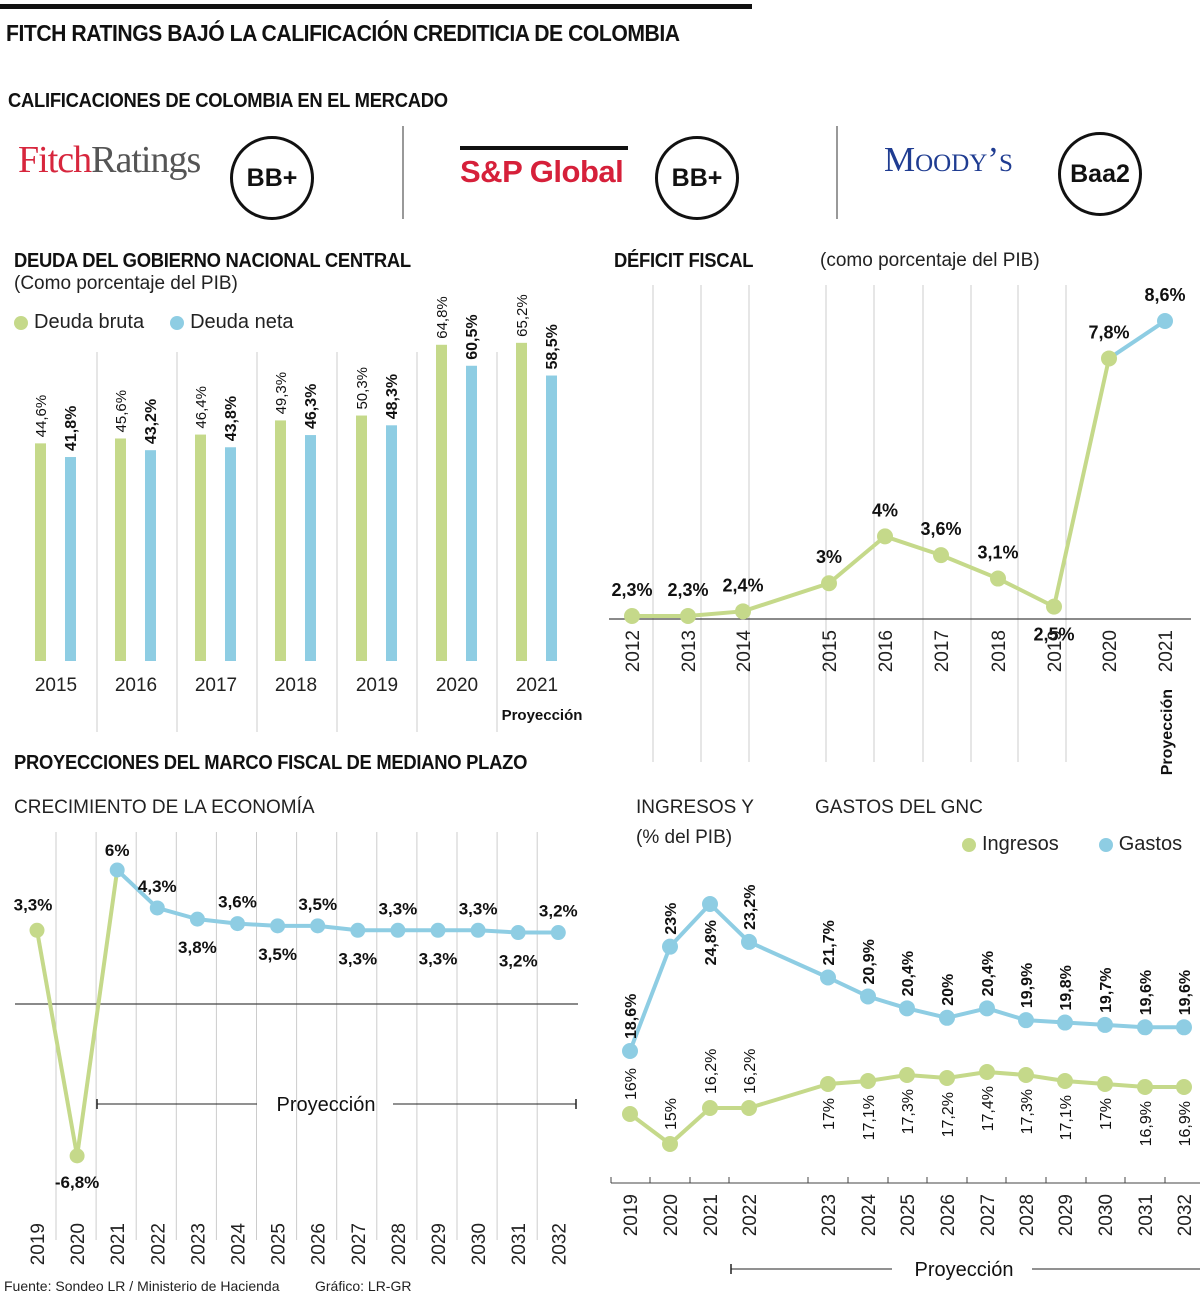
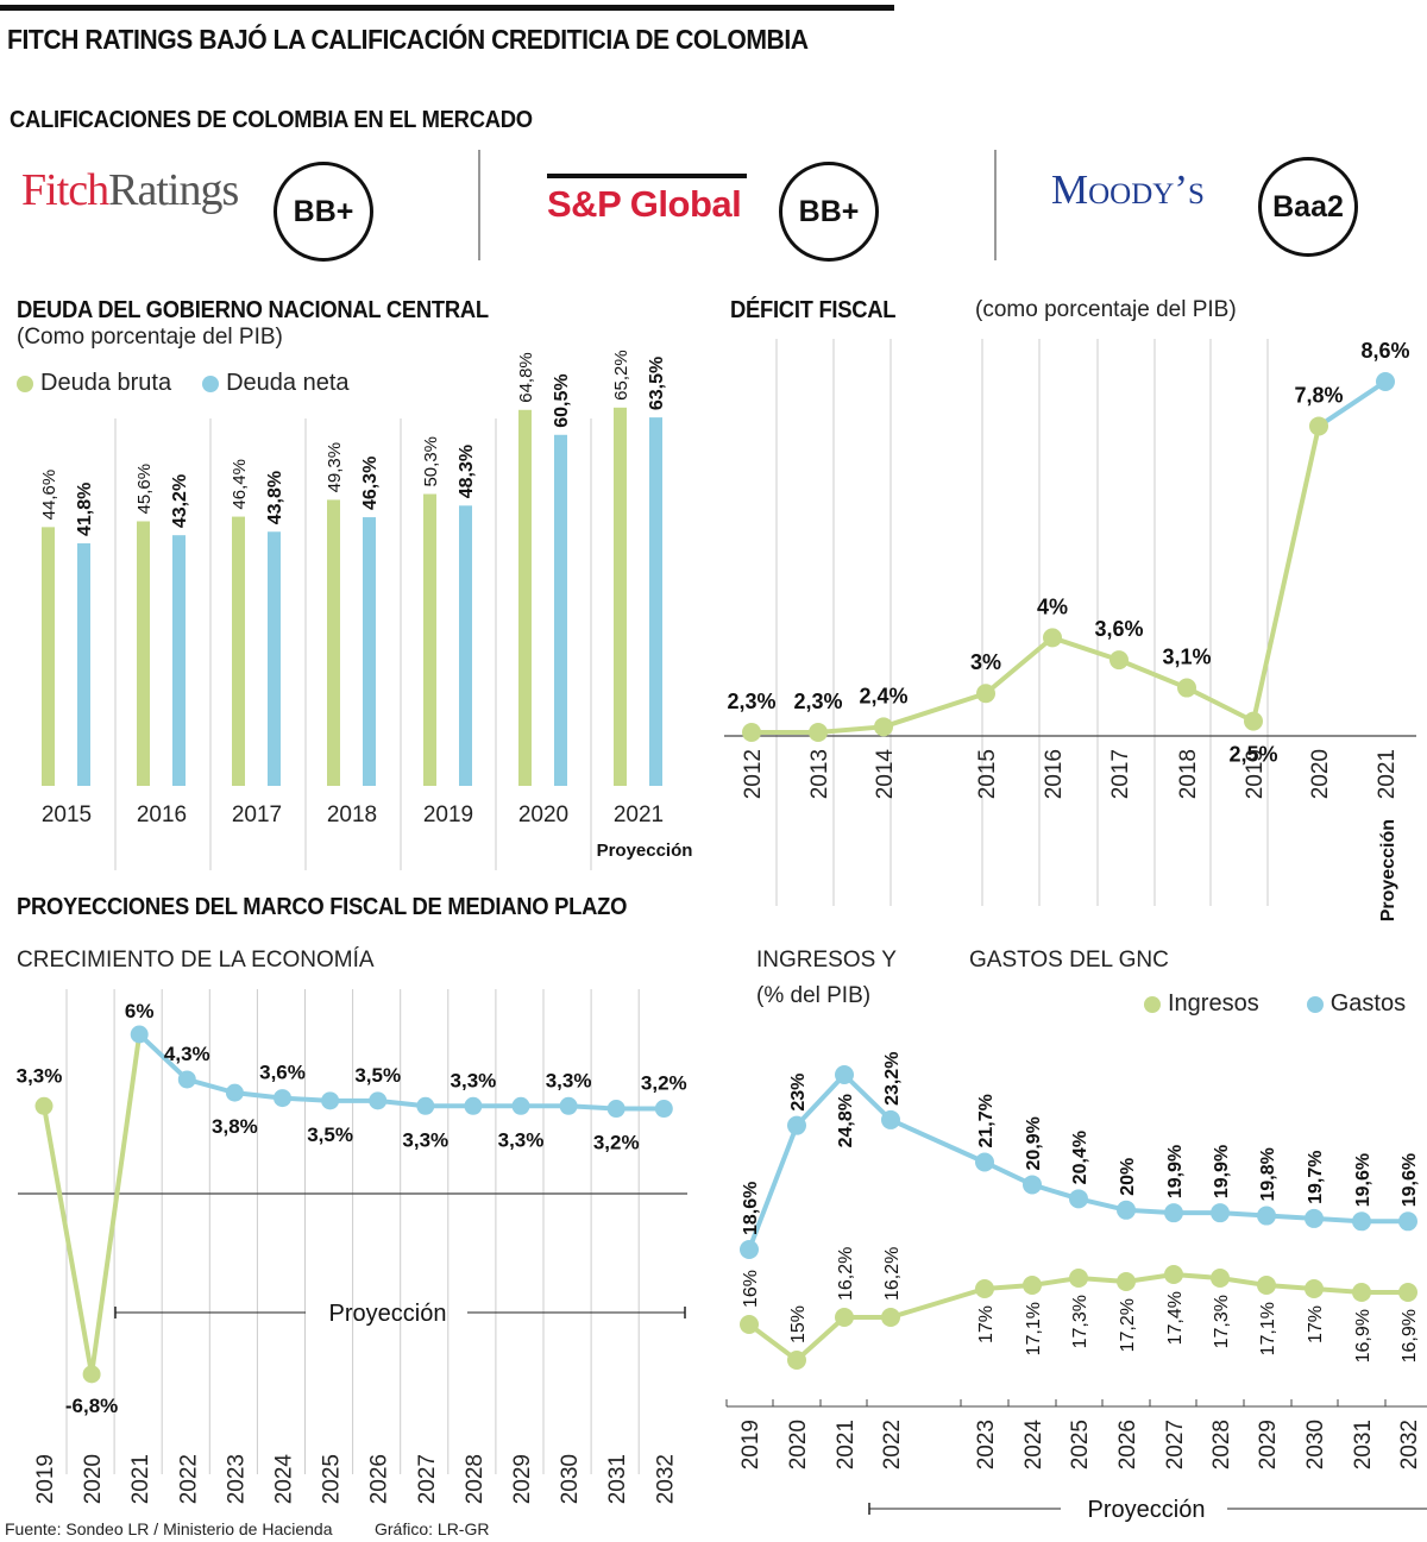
DEUDA DEL GOBIERNO NACIONAL CENTRAL/Deuda neta/2021: 58,5% -> 63,5%
INGRESOS Y GASTOS DEL GNC/Gastos/2027: 20,4% -> 19,9%
